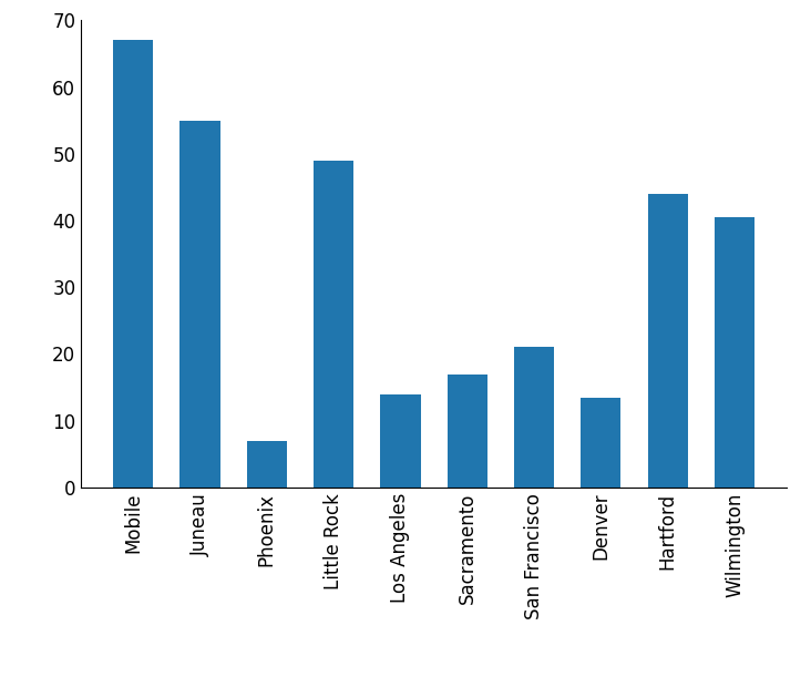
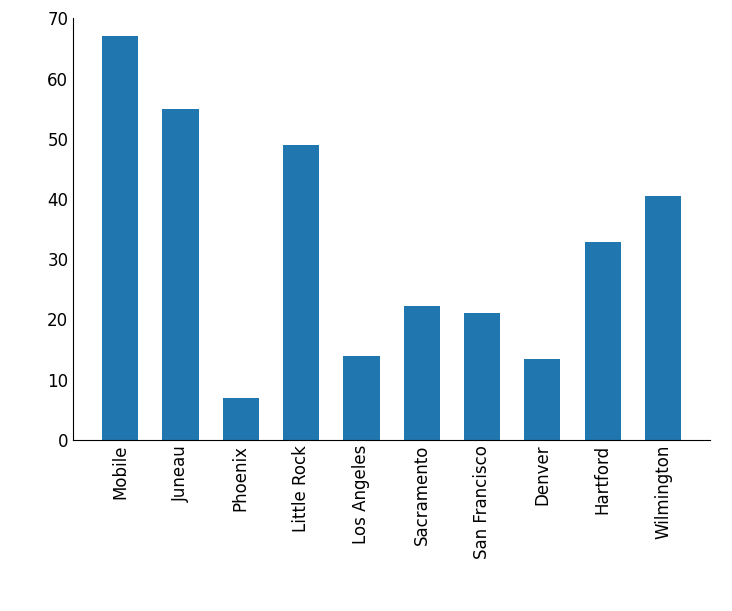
Sacramento: 17.0 -> 22.2
Hartford: 44.0 -> 32.8
